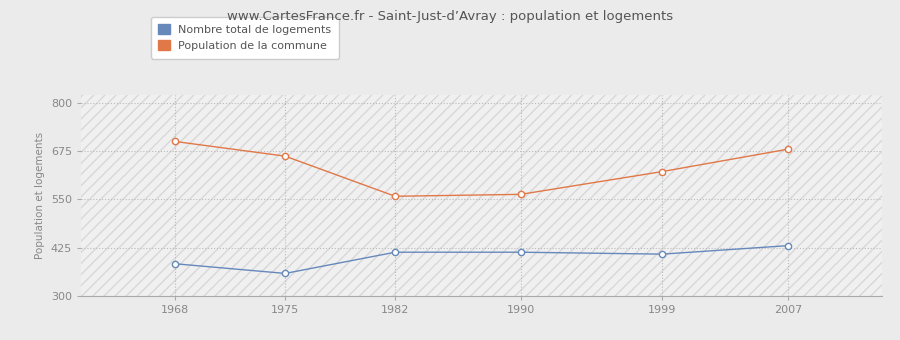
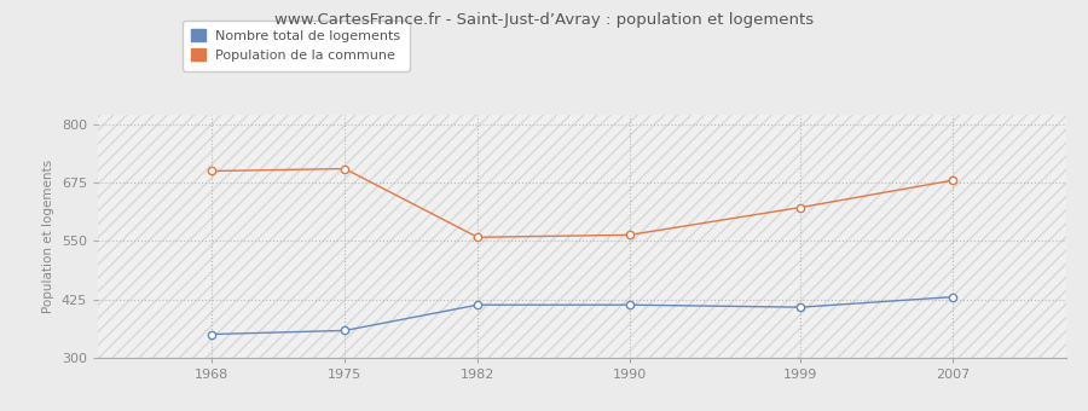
Nombre total de logements/1968: 383 -> 350
Population de la commune/1975: 662 -> 705
